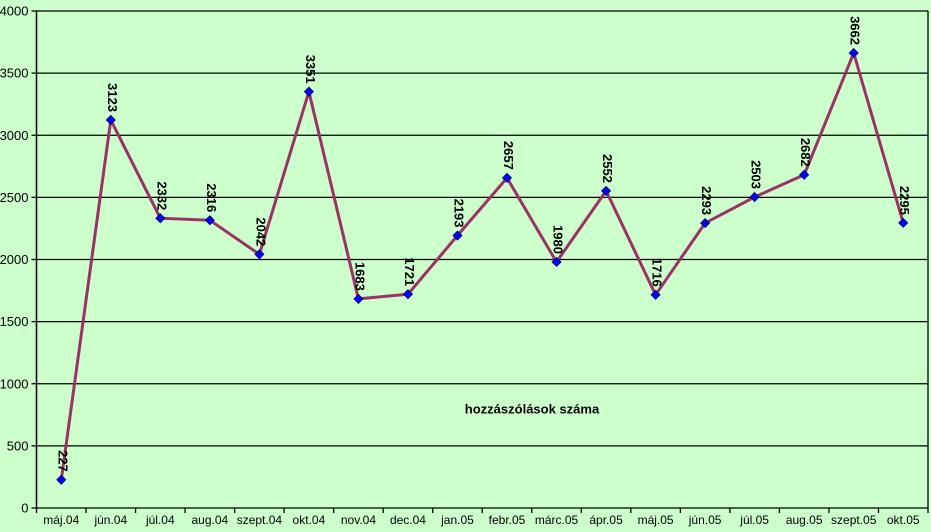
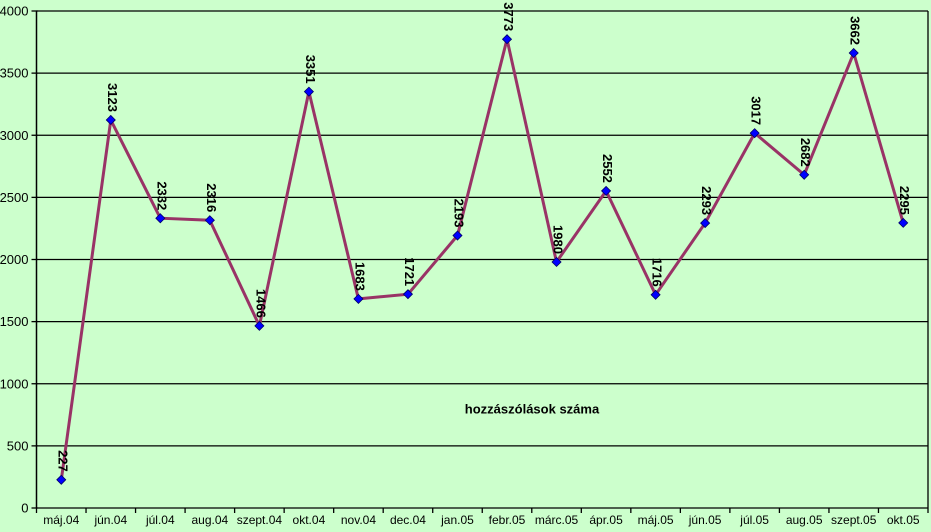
szept.04: 2042 -> 1466
febr.05: 2657 -> 3773
júl.05: 2503 -> 3017
